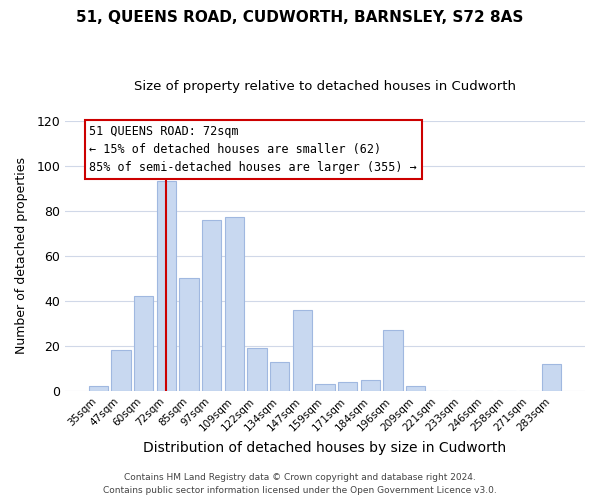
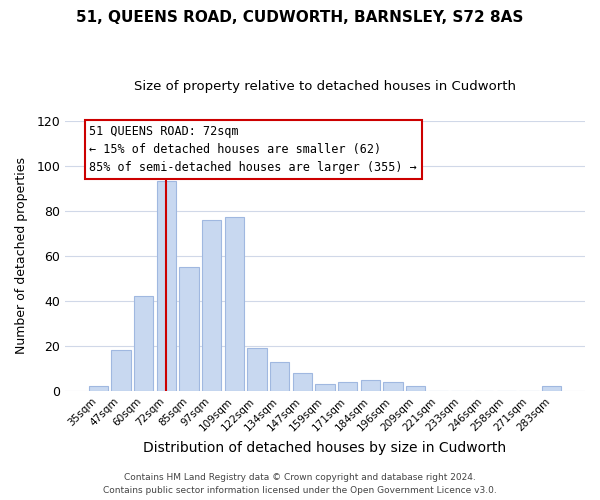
85sqm: 50 -> 55
147sqm: 36 -> 8
196sqm: 27 -> 4
283sqm: 12 -> 2
